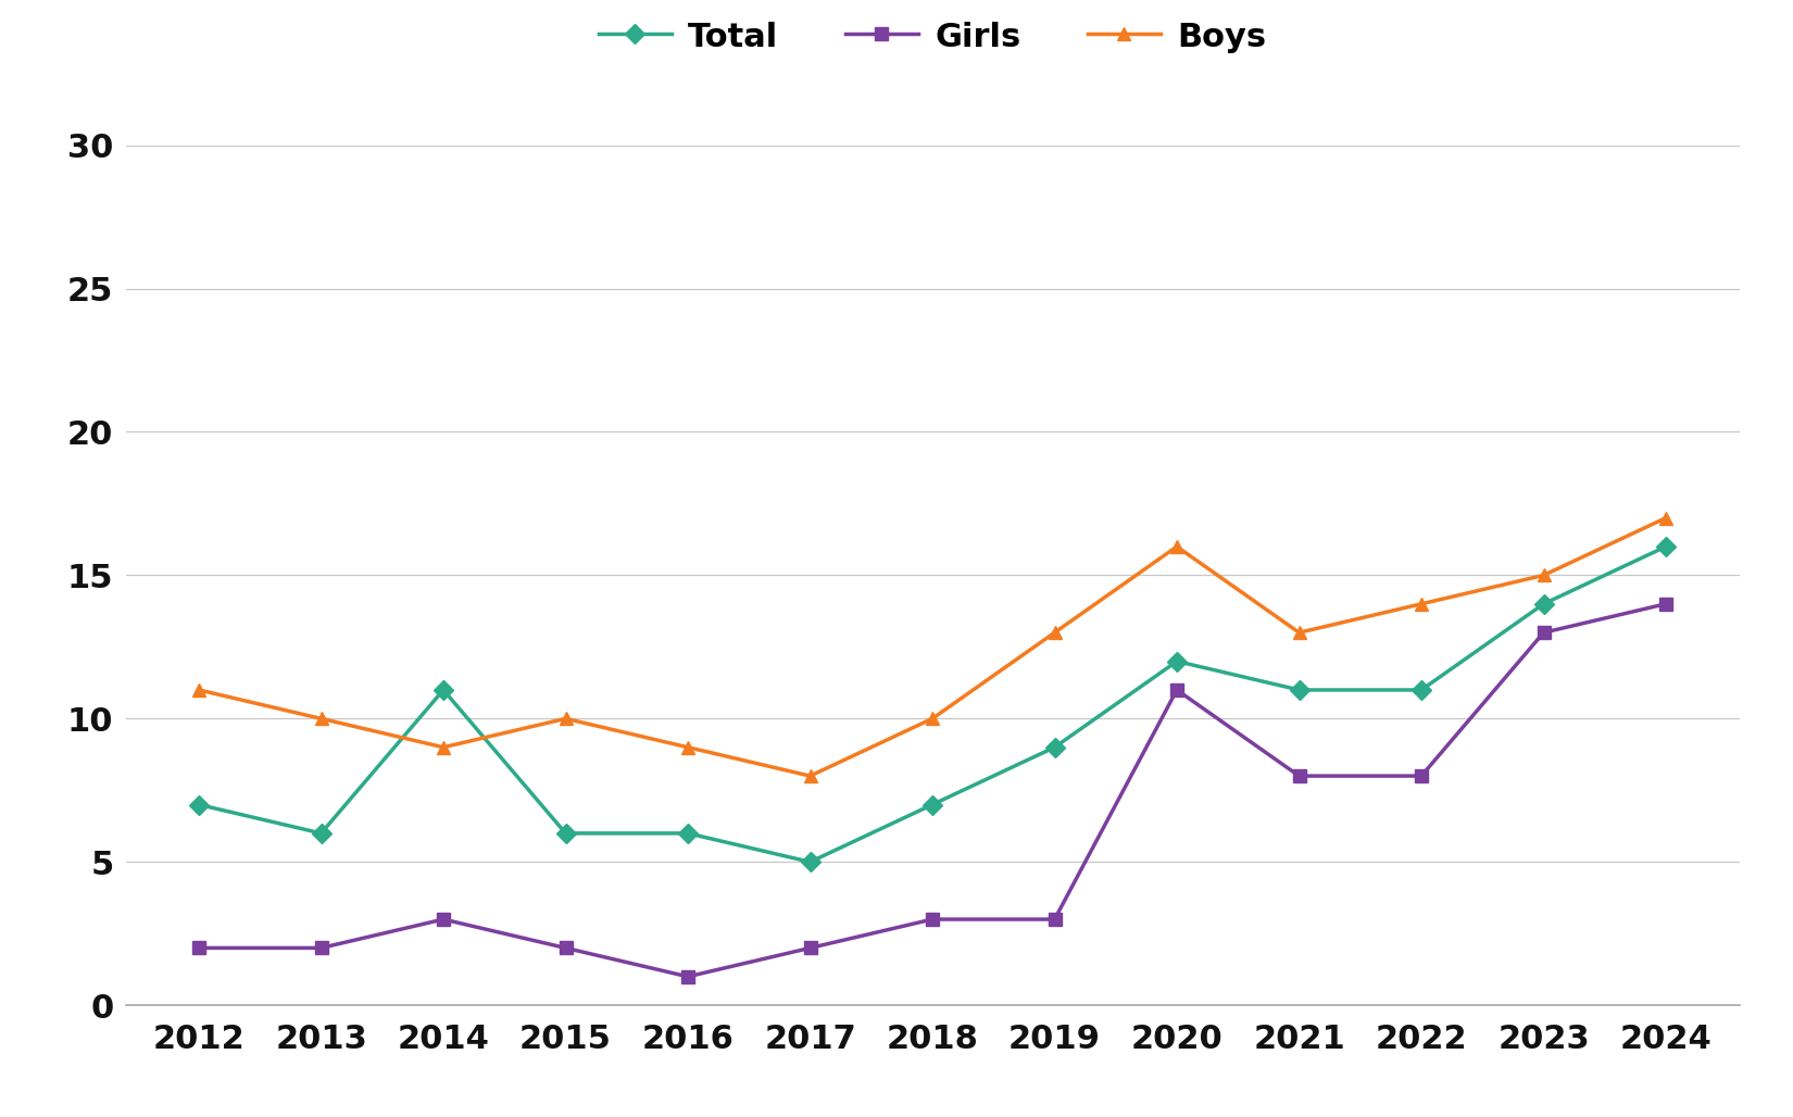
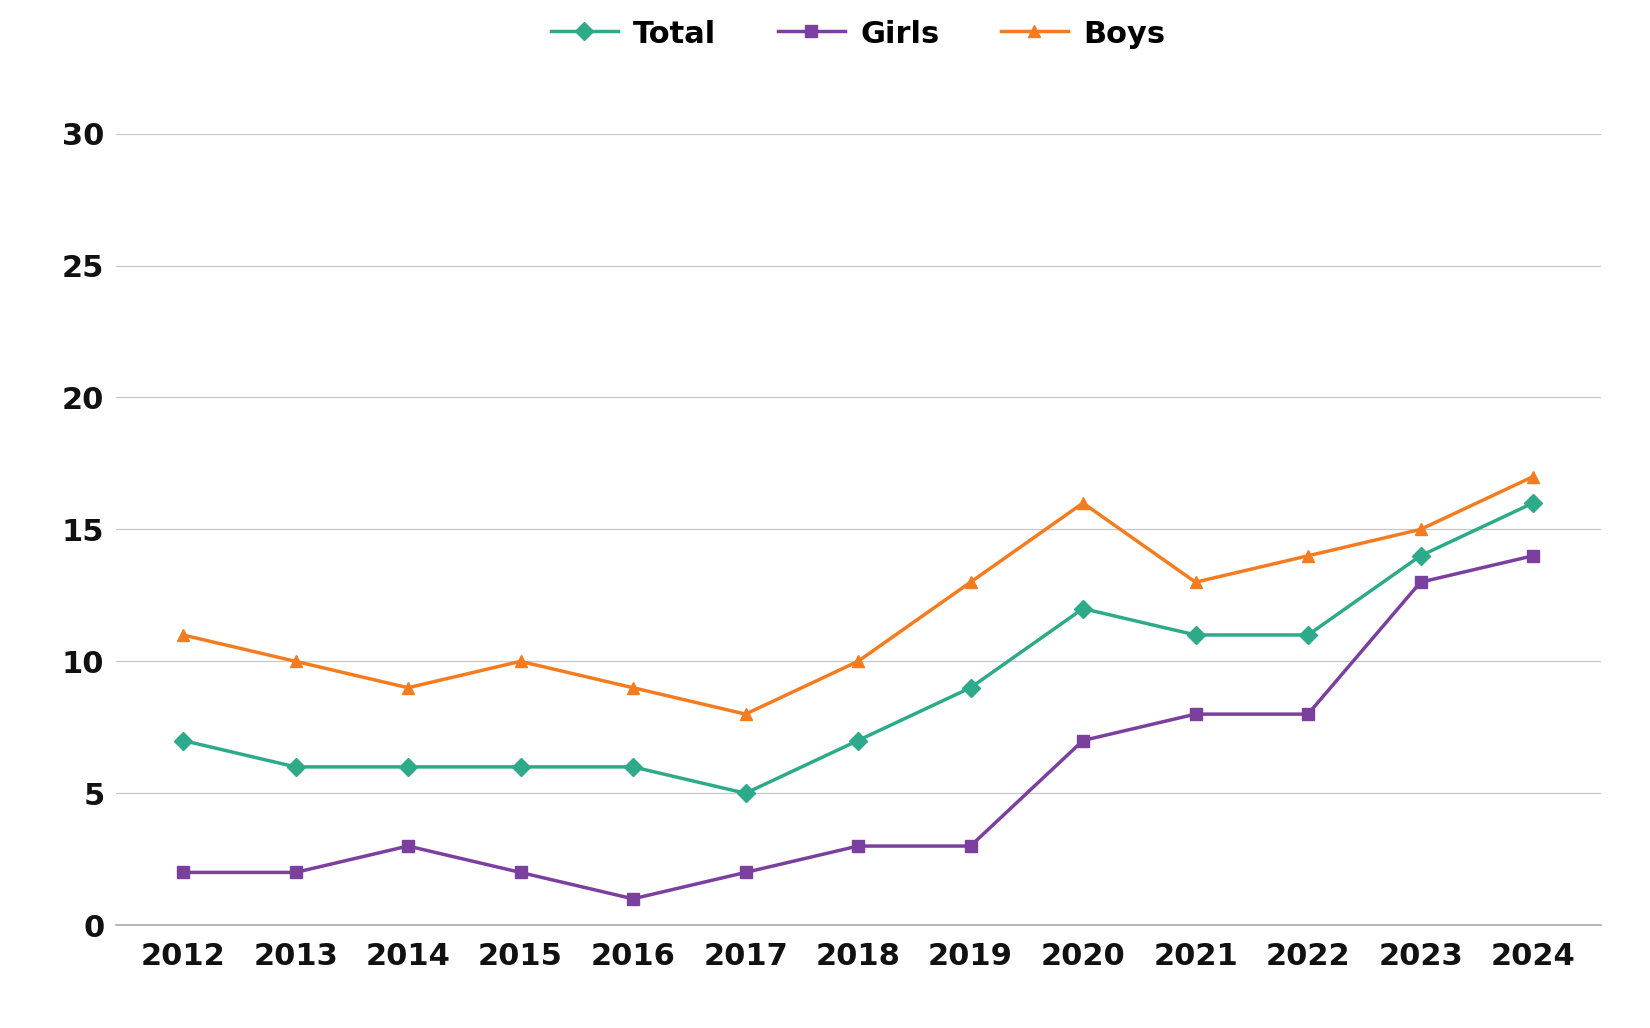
Total/2014: 11 -> 6
Girls/2020: 11 -> 7
